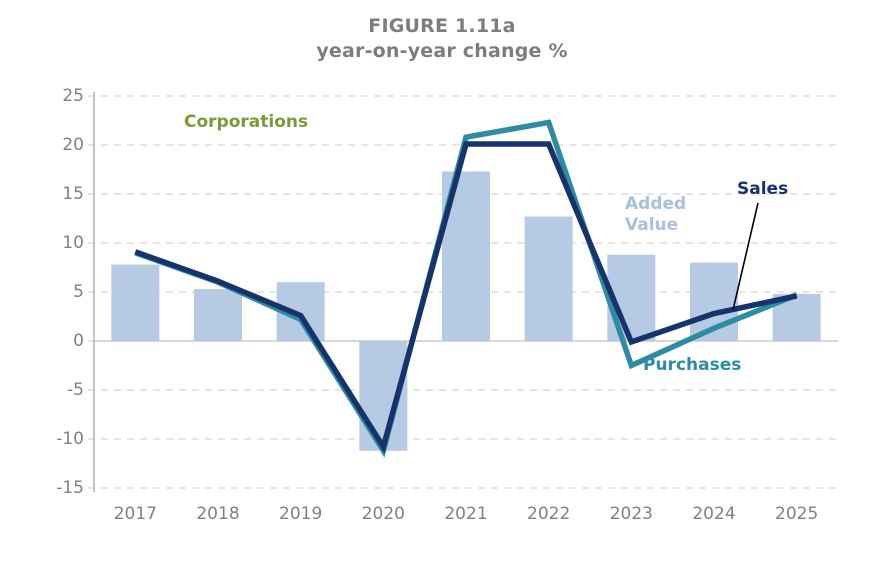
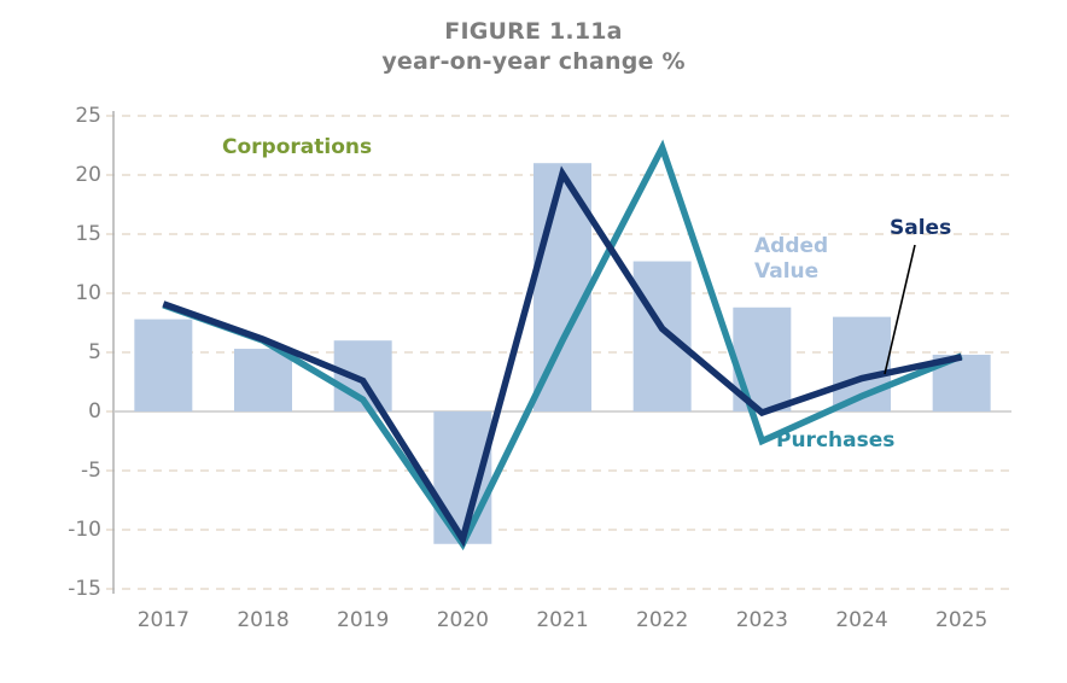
Purchases/2019: 2 -> 1
Corporations/2021: 17 -> 21
Purchases/2021: 21 -> 6
Sales/2022: 20 -> 7
